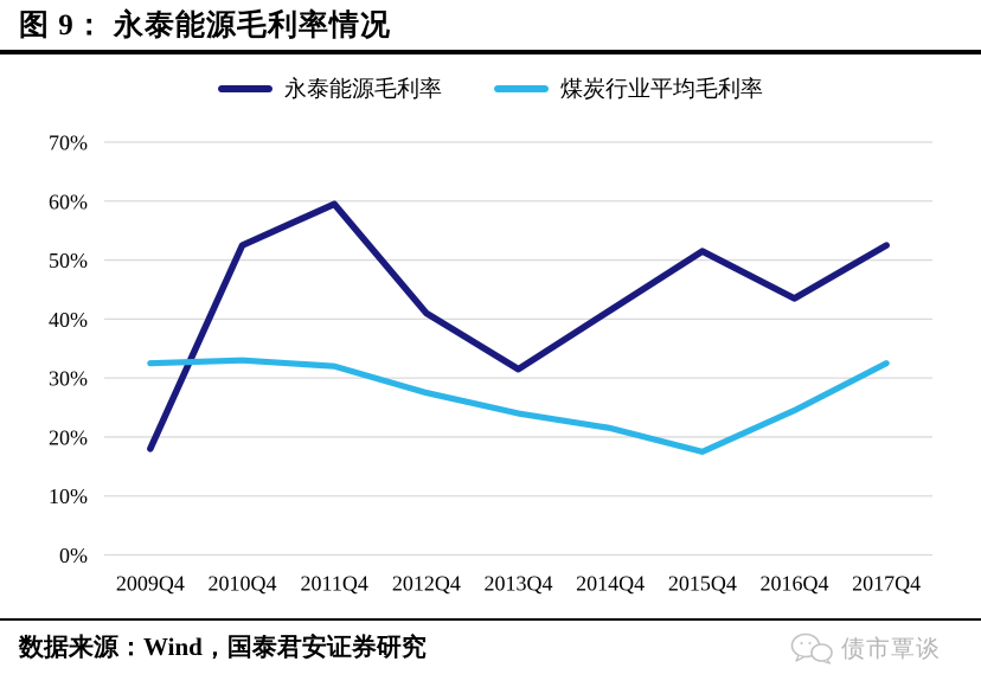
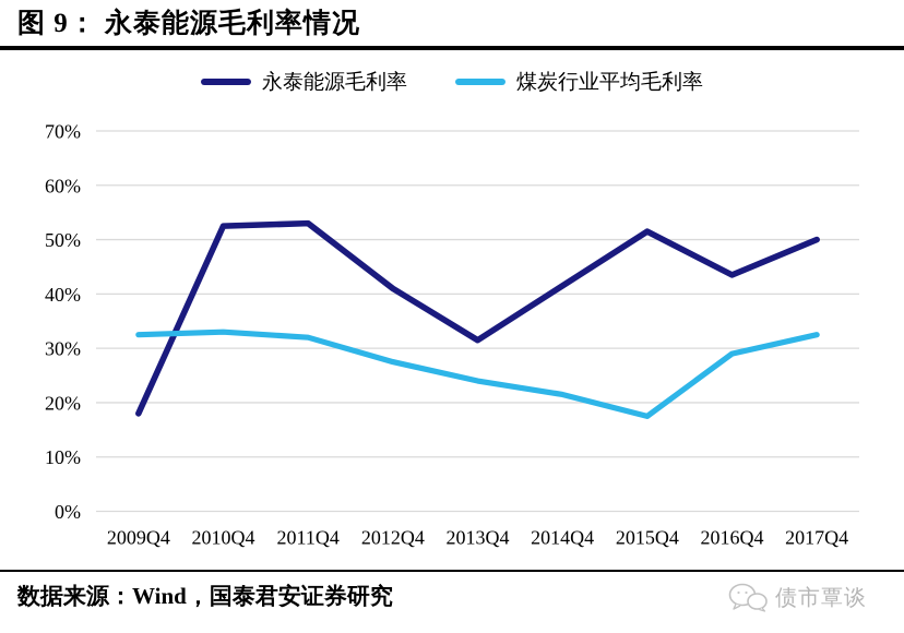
永泰能源毛利率/2011Q4: 60% -> 53%
煤炭行业平均毛利率/2016Q4: 24% -> 29%
永泰能源毛利率/2017Q4: 52% -> 50%
